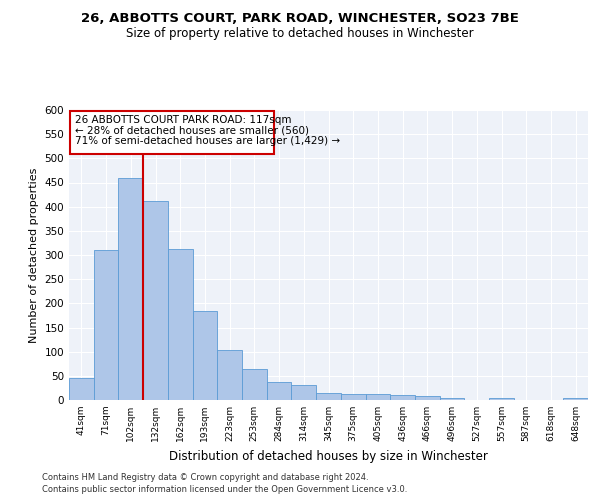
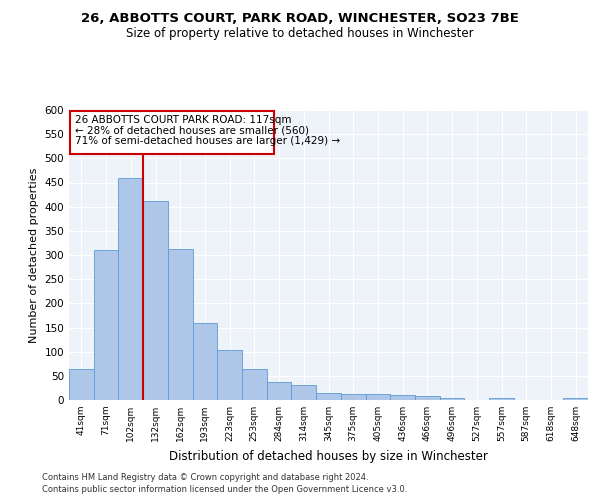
41sqm: 46 -> 65
193sqm: 185 -> 160
